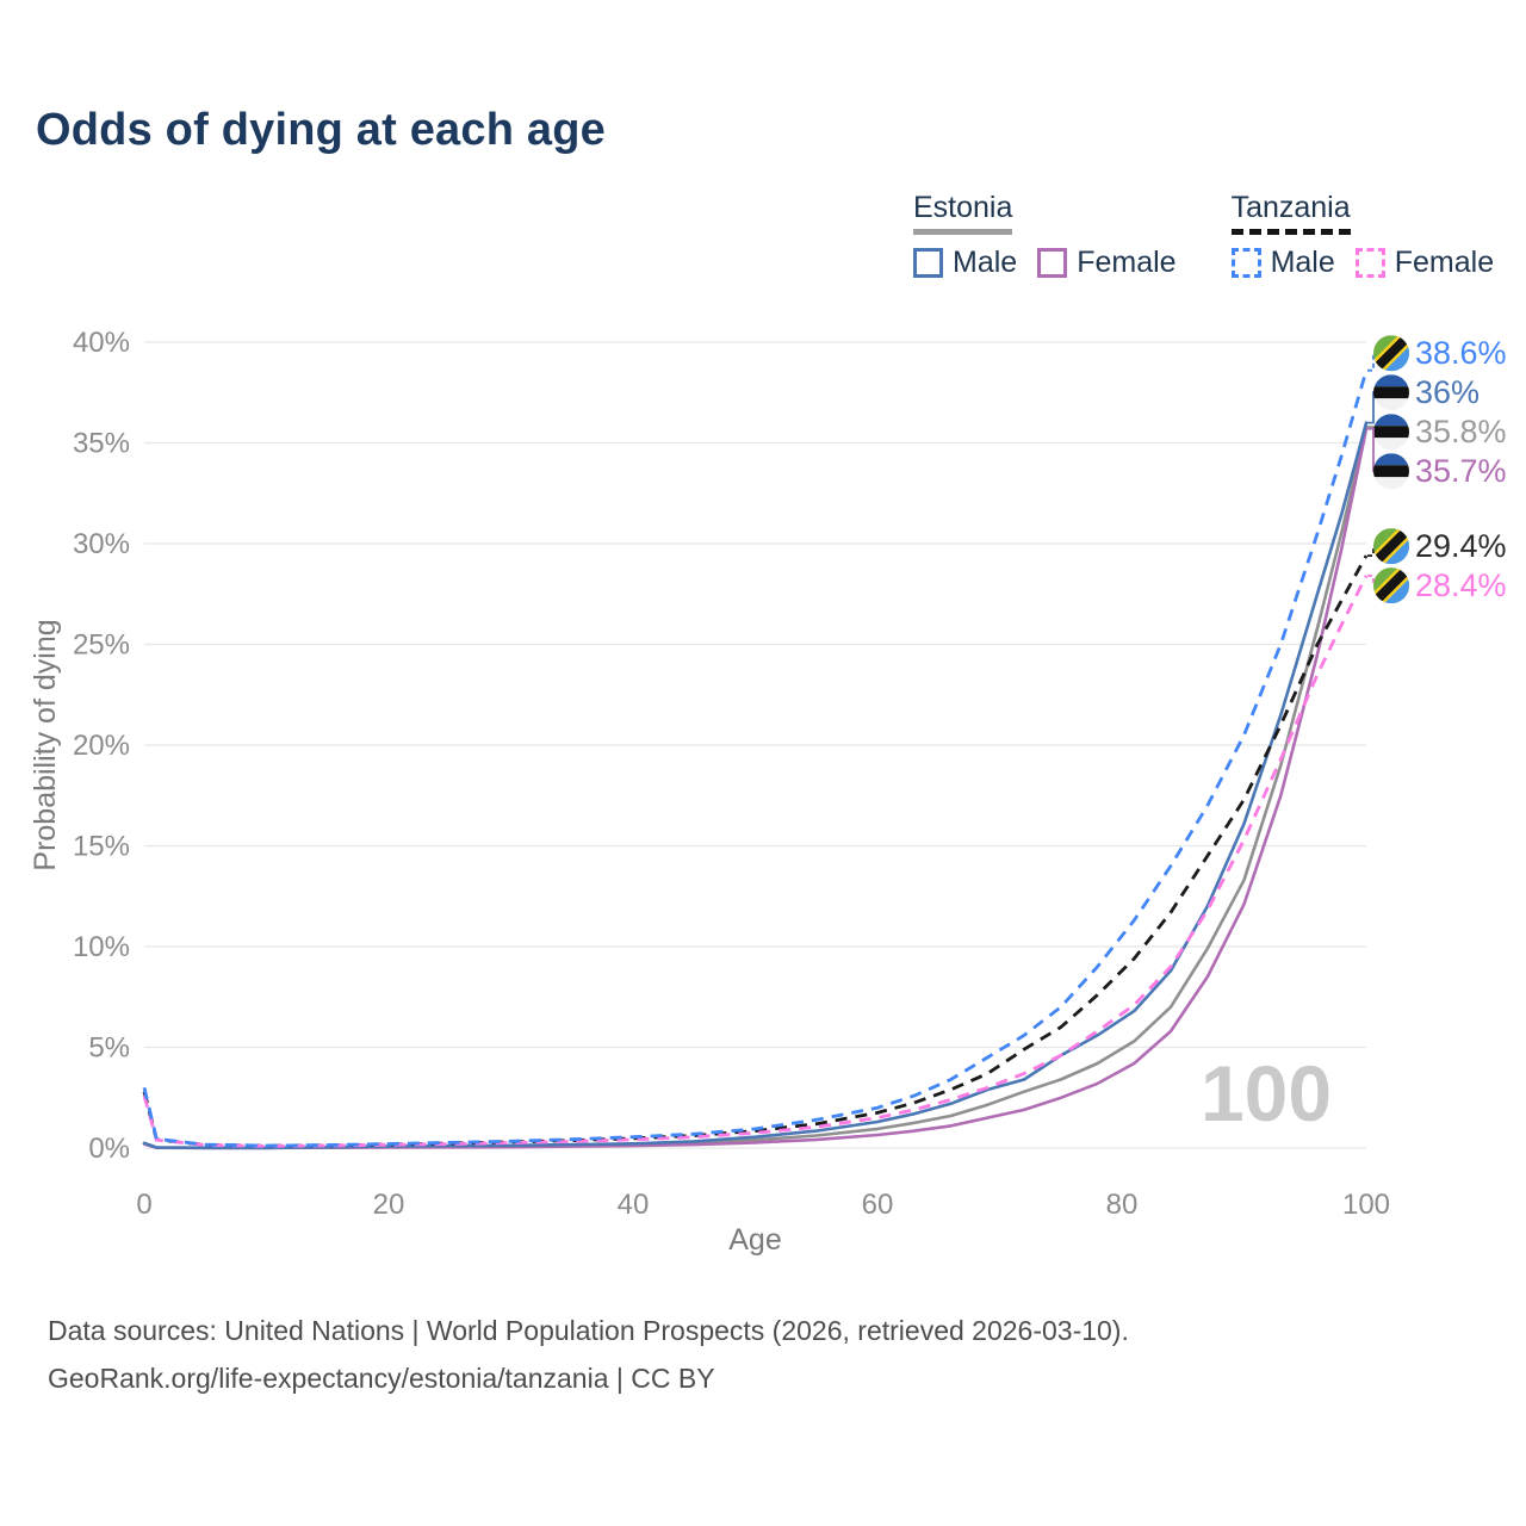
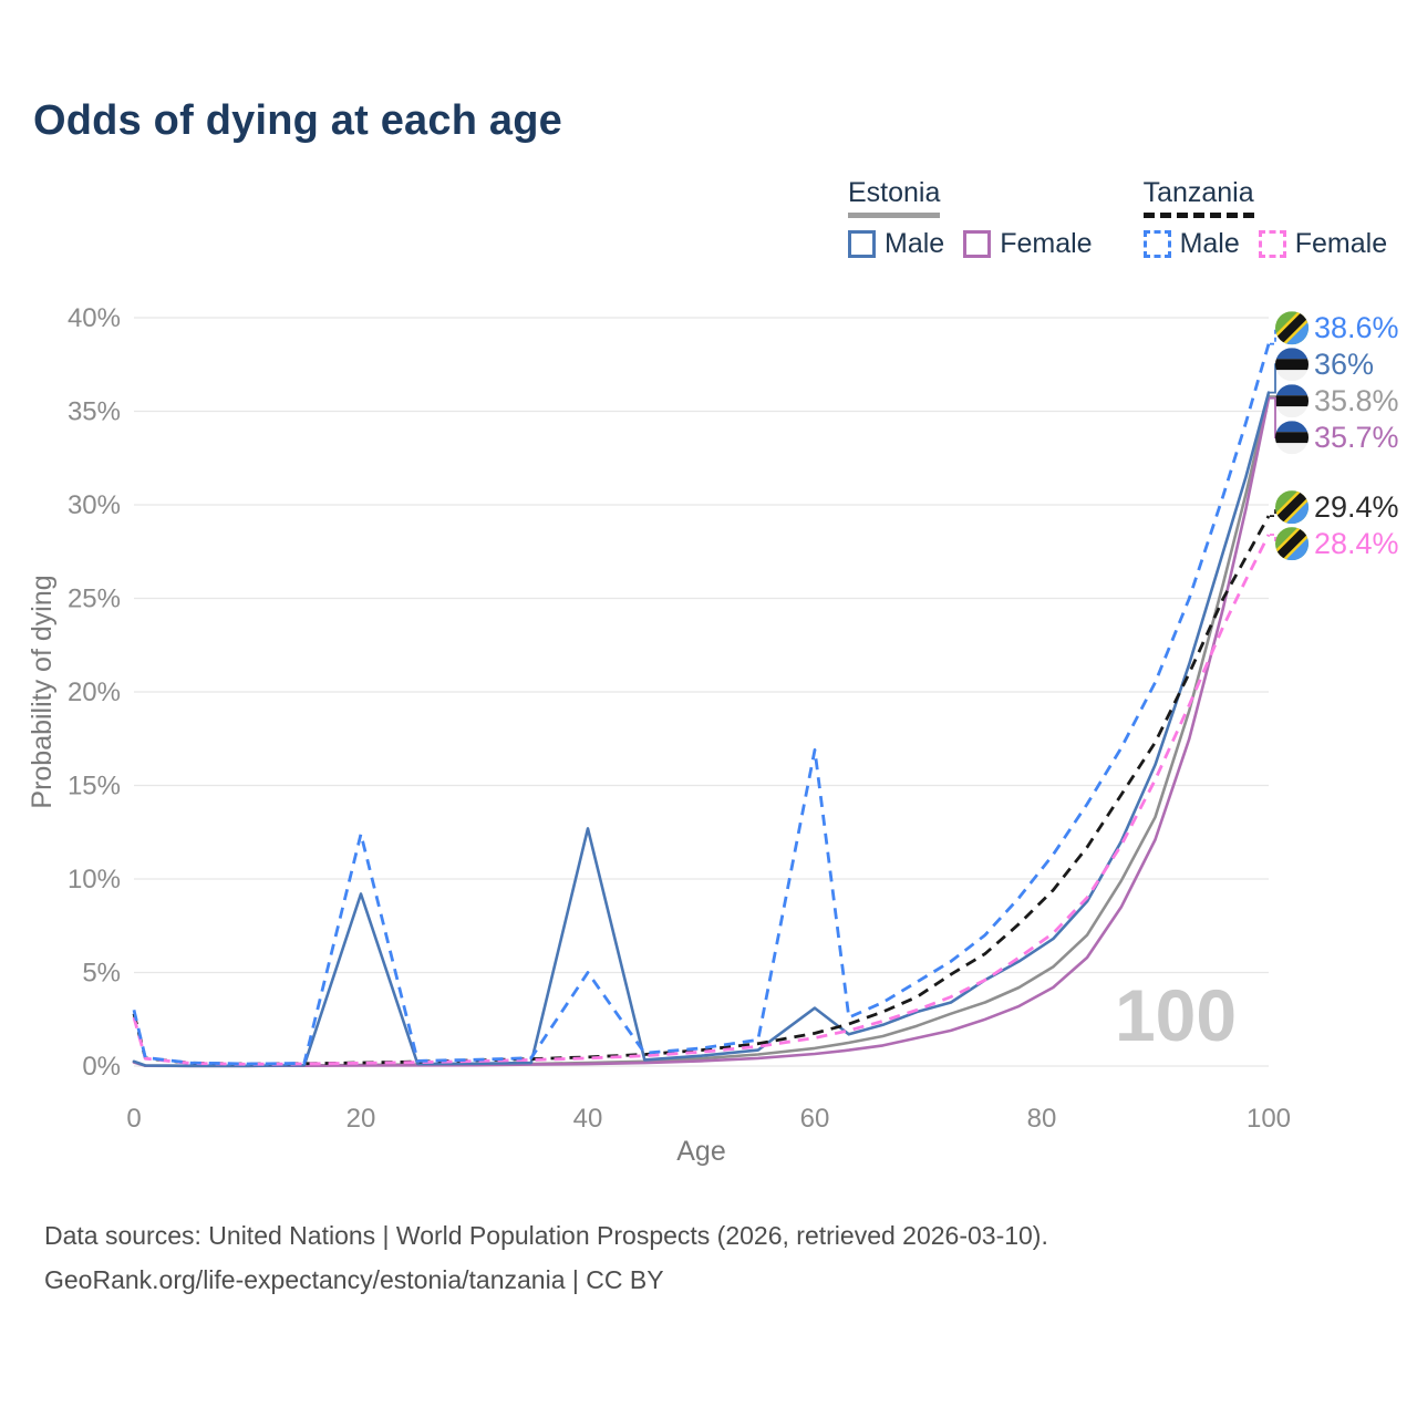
Estonia Male/20: 0.1% -> 9.2%
Tanzania Male/20: 0.2% -> 12.4%
Estonia Male/40: 0.2% -> 12.7%
Tanzania Male/40: 0.6% -> 5.0%
Estonia Male/60: 1.3% -> 3.1%
Tanzania Male/60: 2.0% -> 16.9%
